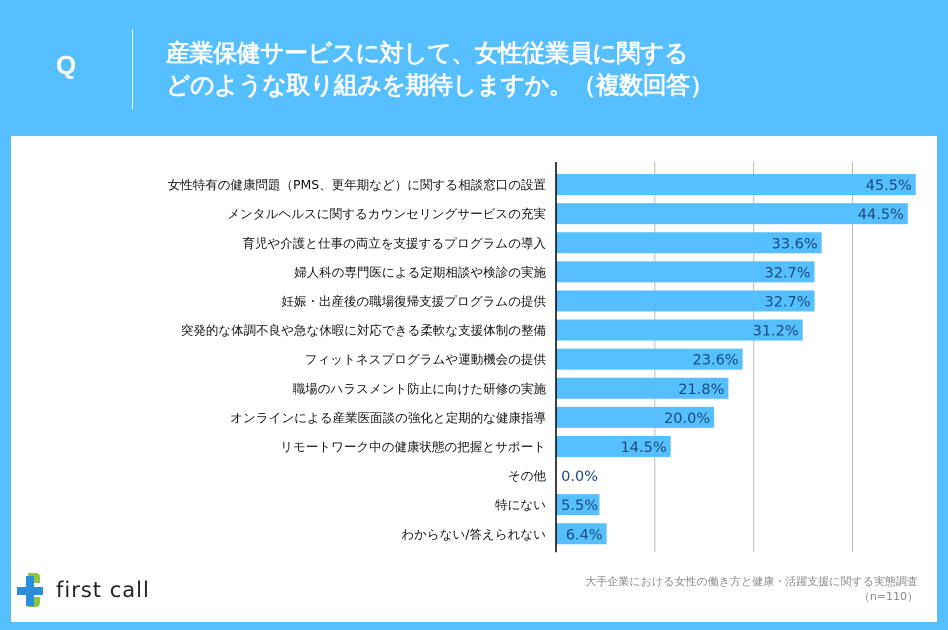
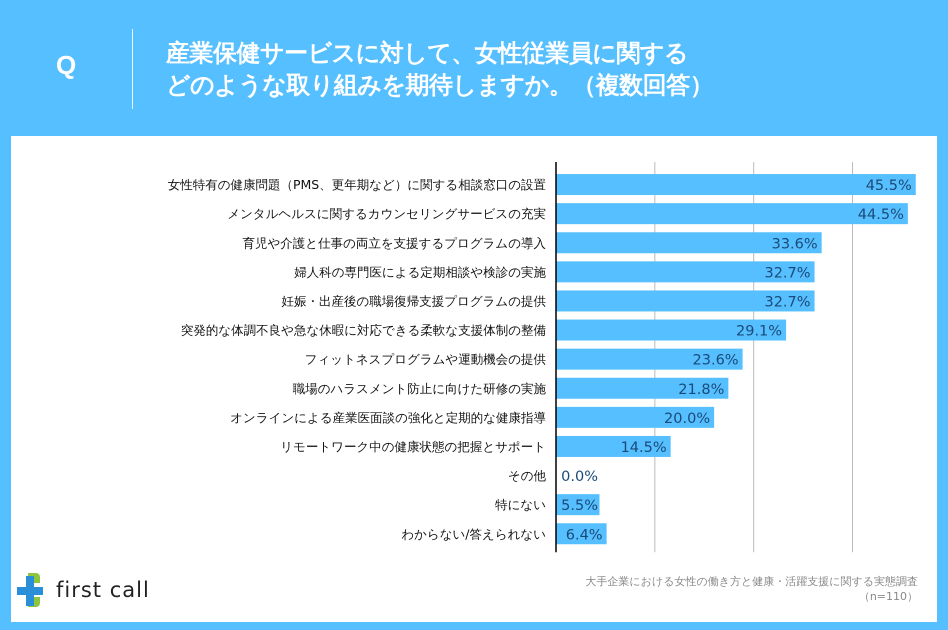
突発的な体調不良や急な休暇に対応できる柔軟な支援体制の整備: 31.2% -> 29.1%
